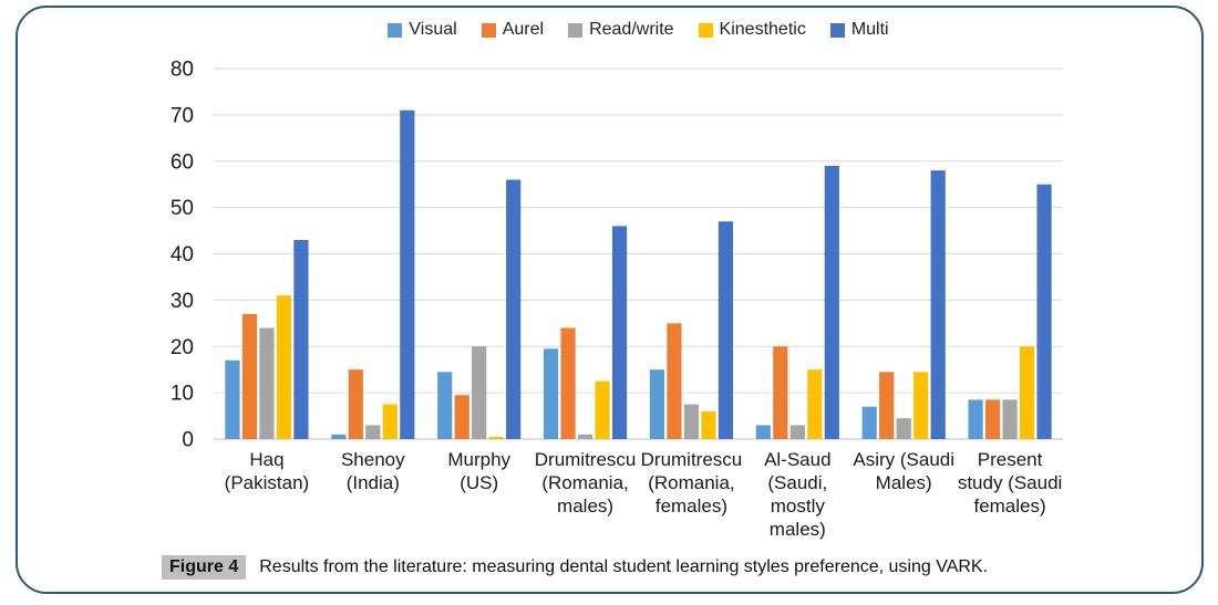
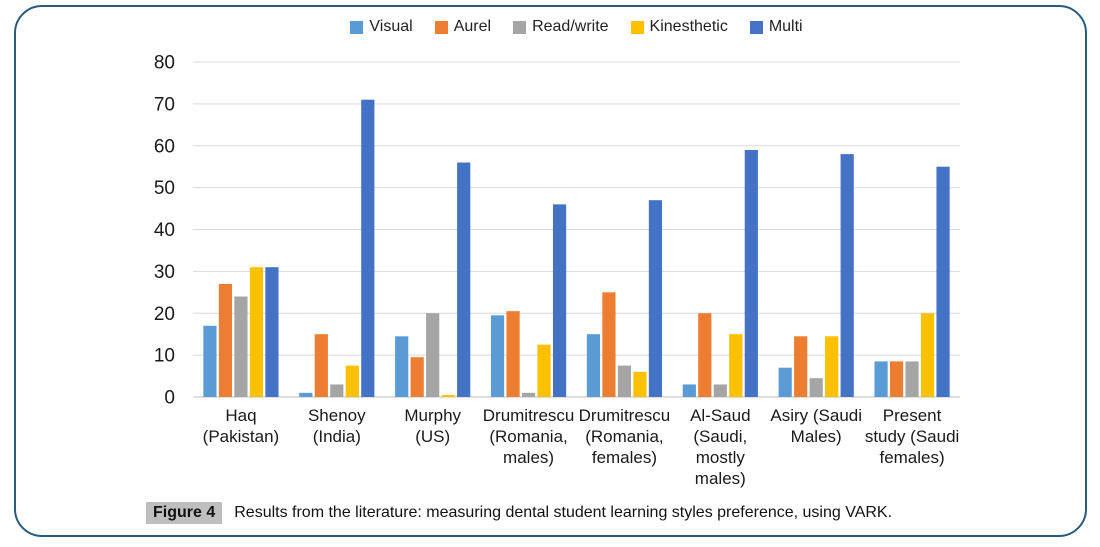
Multi/Haq (Pakistan): 43 -> 31
Aurel/Drumitrescu (Romania, males): 24 -> 20
